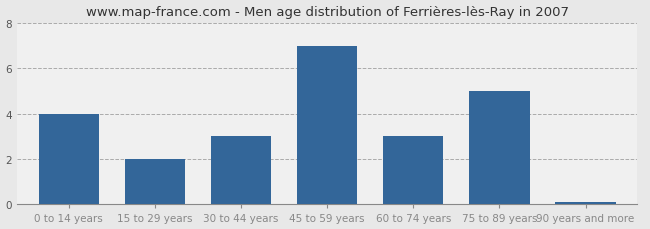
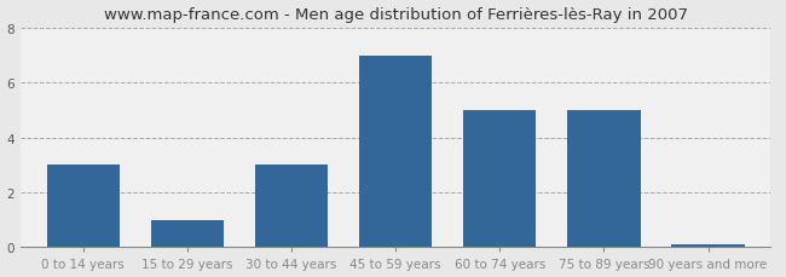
0 to 14 years: 4.0 -> 3.0
15 to 29 years: 2.0 -> 1.0
60 to 74 years: 3.0 -> 5.0
